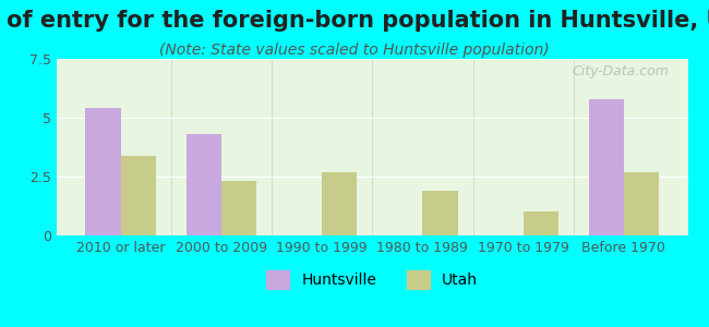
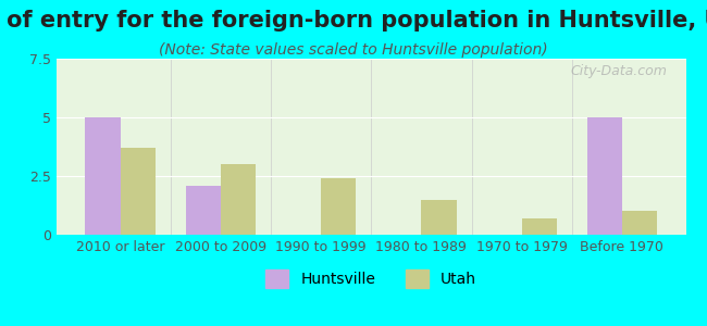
Huntsville/2010 or later: 5.4 -> 5.0
Utah/2010 or later: 3.4 -> 3.7
Huntsville/2000 to 2009: 4.3 -> 2.1
Utah/2000 to 2009: 2.3 -> 3.0
Utah/1990 to 1999: 2.7 -> 2.4
Utah/1980 to 1989: 1.9 -> 1.5
Utah/1970 to 1979: 1.0 -> 0.7
Huntsville/Before 1970: 5.8 -> 5.0
Utah/Before 1970: 2.7 -> 1.0
